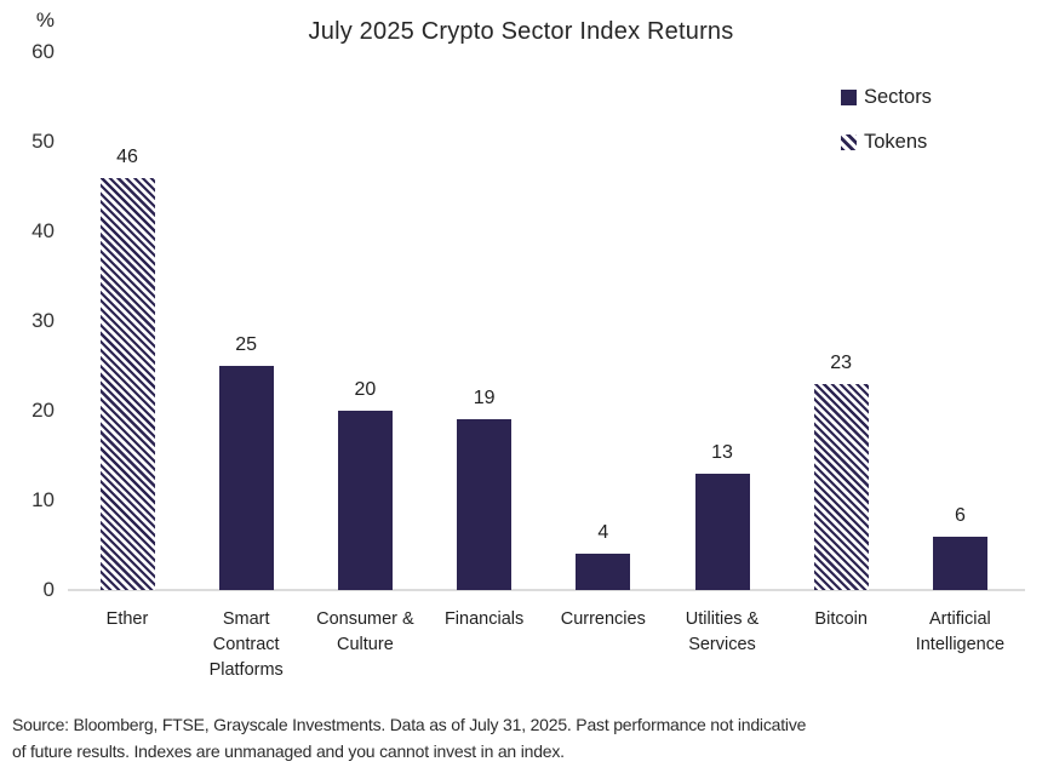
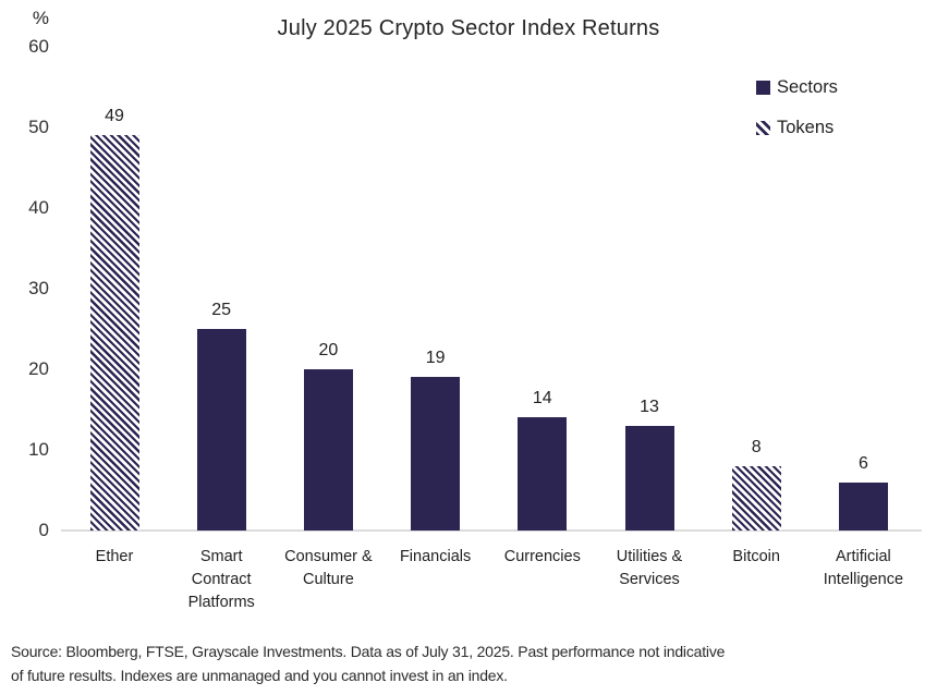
Ether: 46 -> 49
Currencies: 4 -> 14
Bitcoin: 23 -> 8
